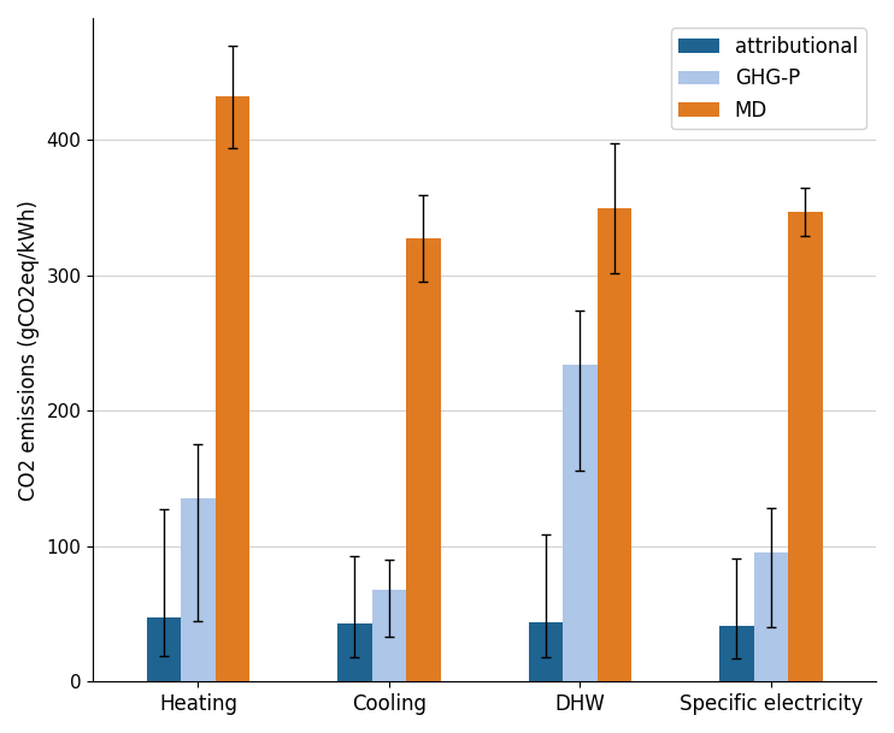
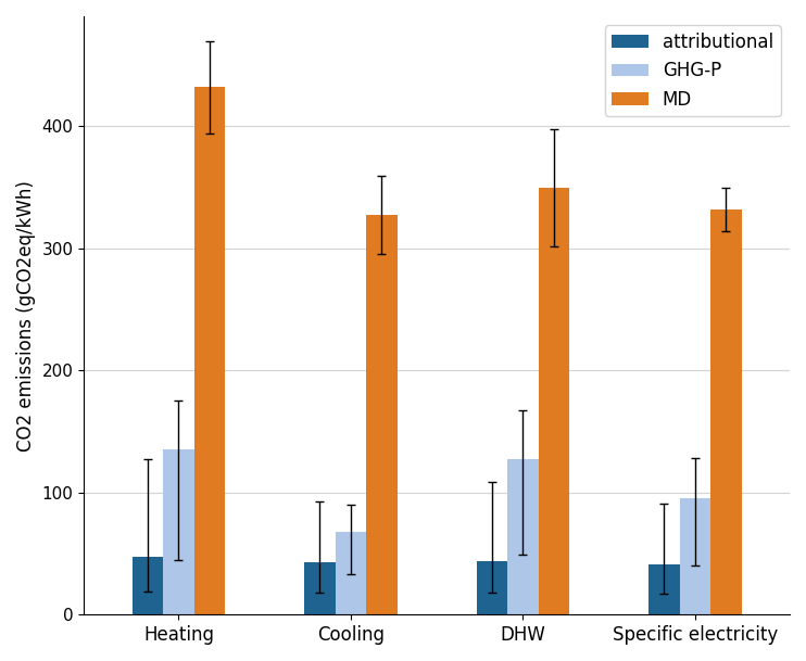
GHG-P/DHW: 234 -> 127
MD/Specific electricity: 347 -> 332
